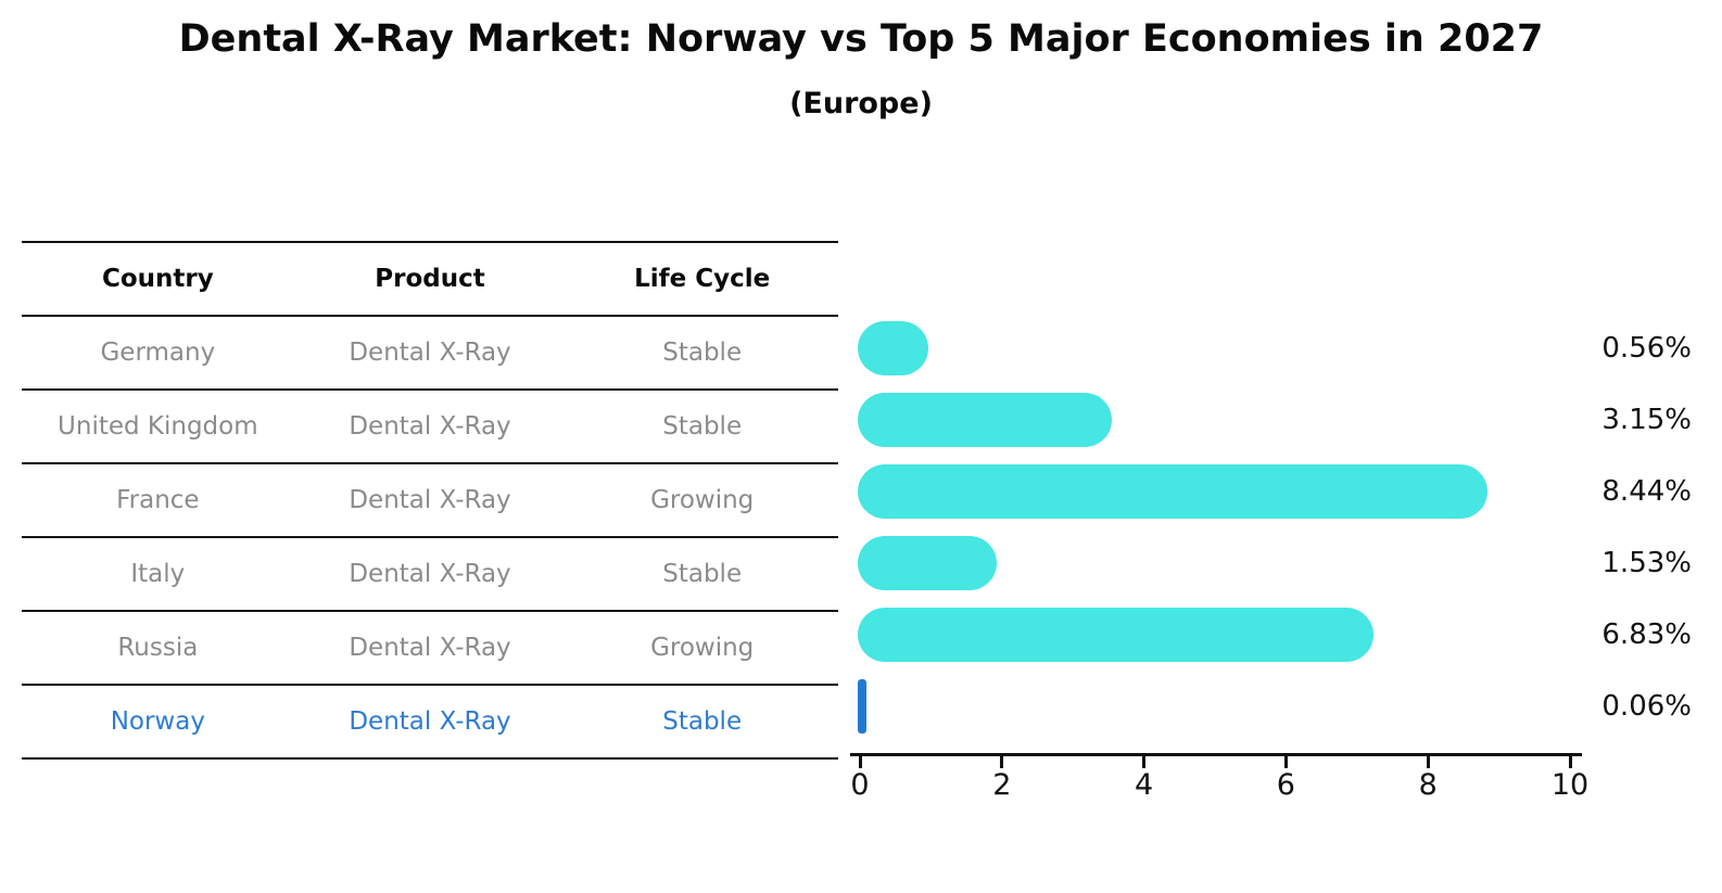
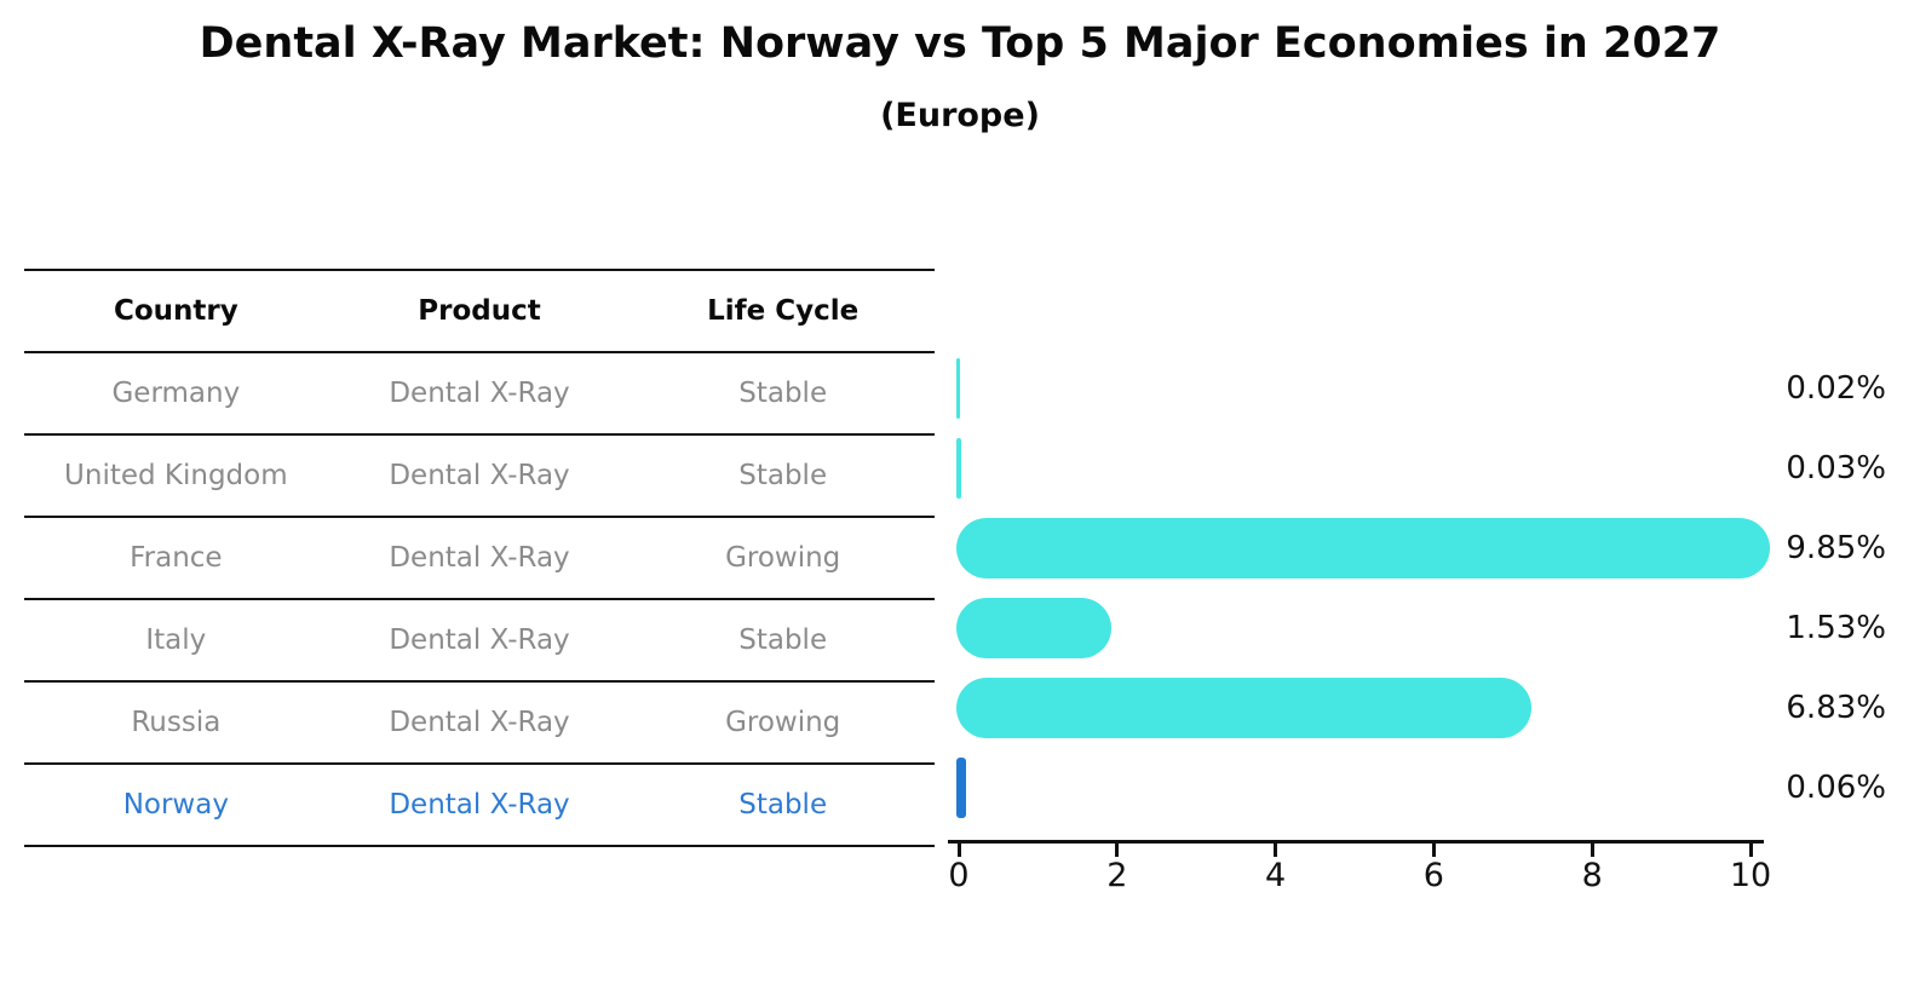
Germany: 0.56% -> 0.02%
United Kingdom: 3.15% -> 0.03%
France: 8.44% -> 9.85%
